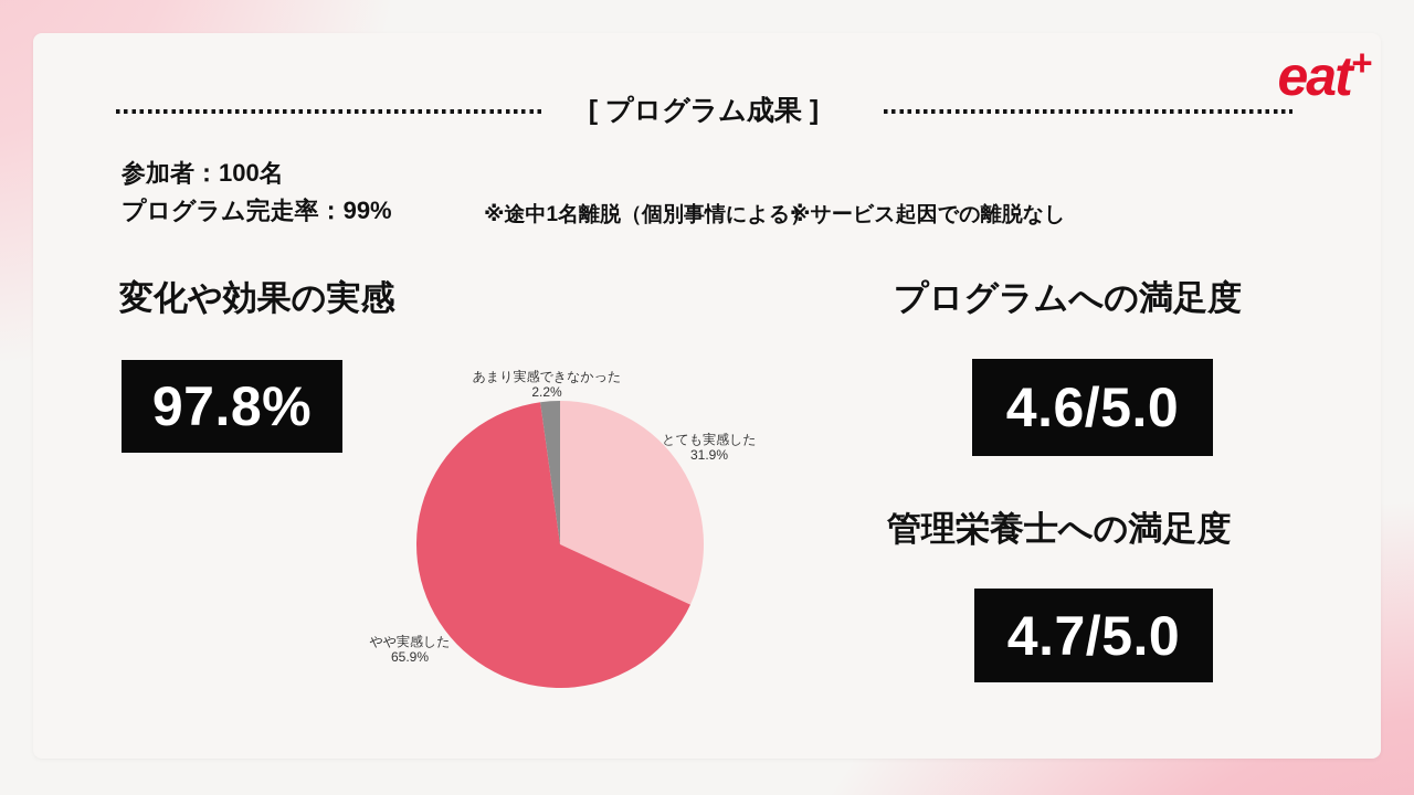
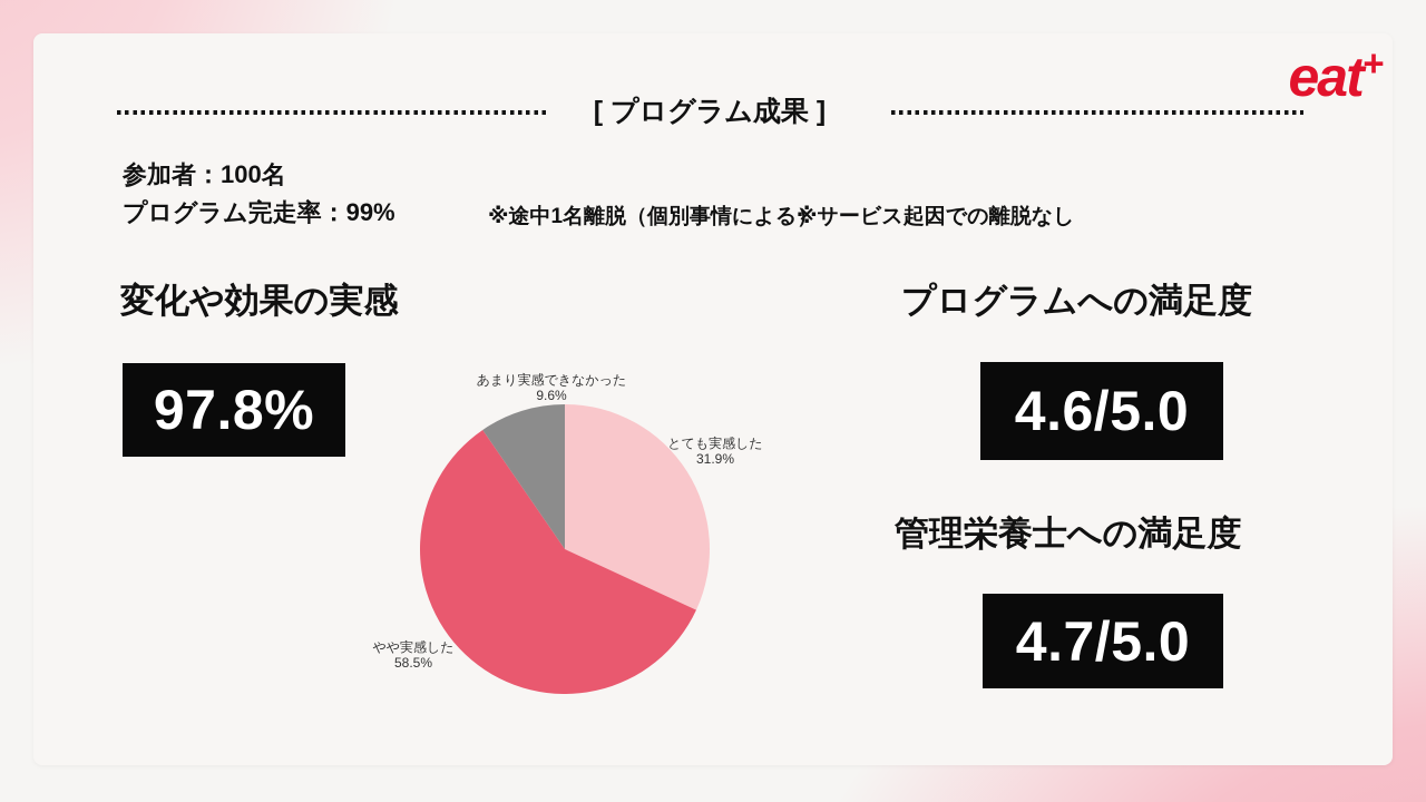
やや実感した: 65.9% -> 58.5%
あまり実感できなかった: 2.2% -> 9.6%
